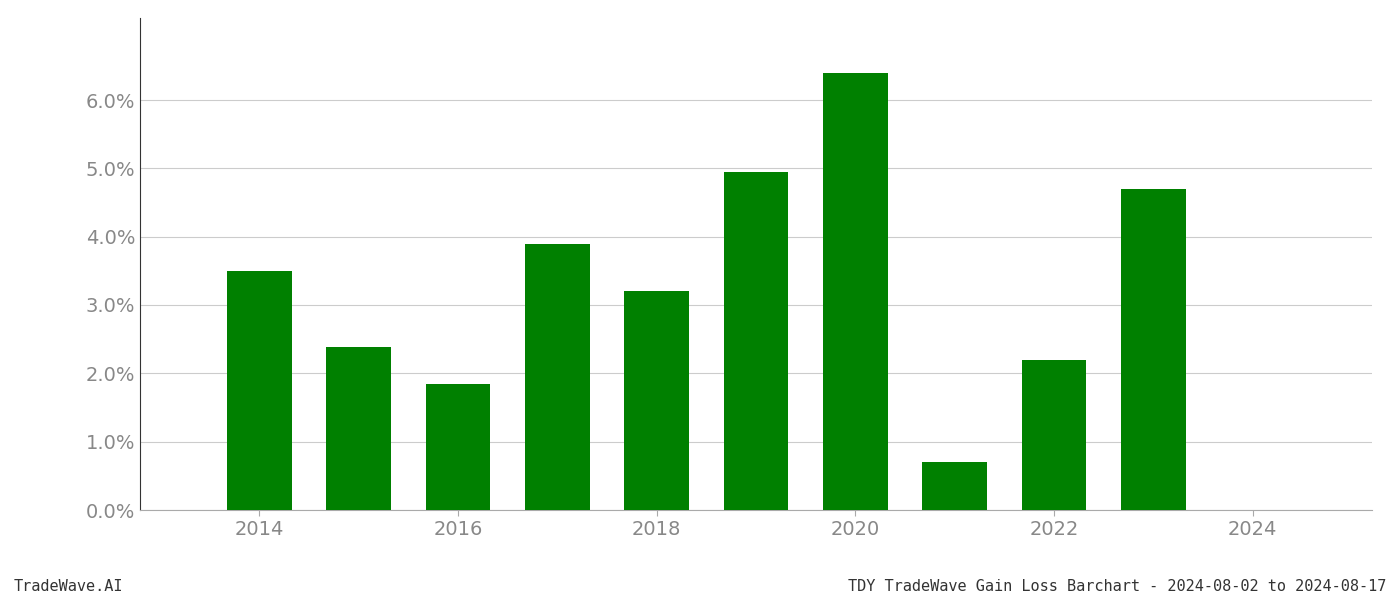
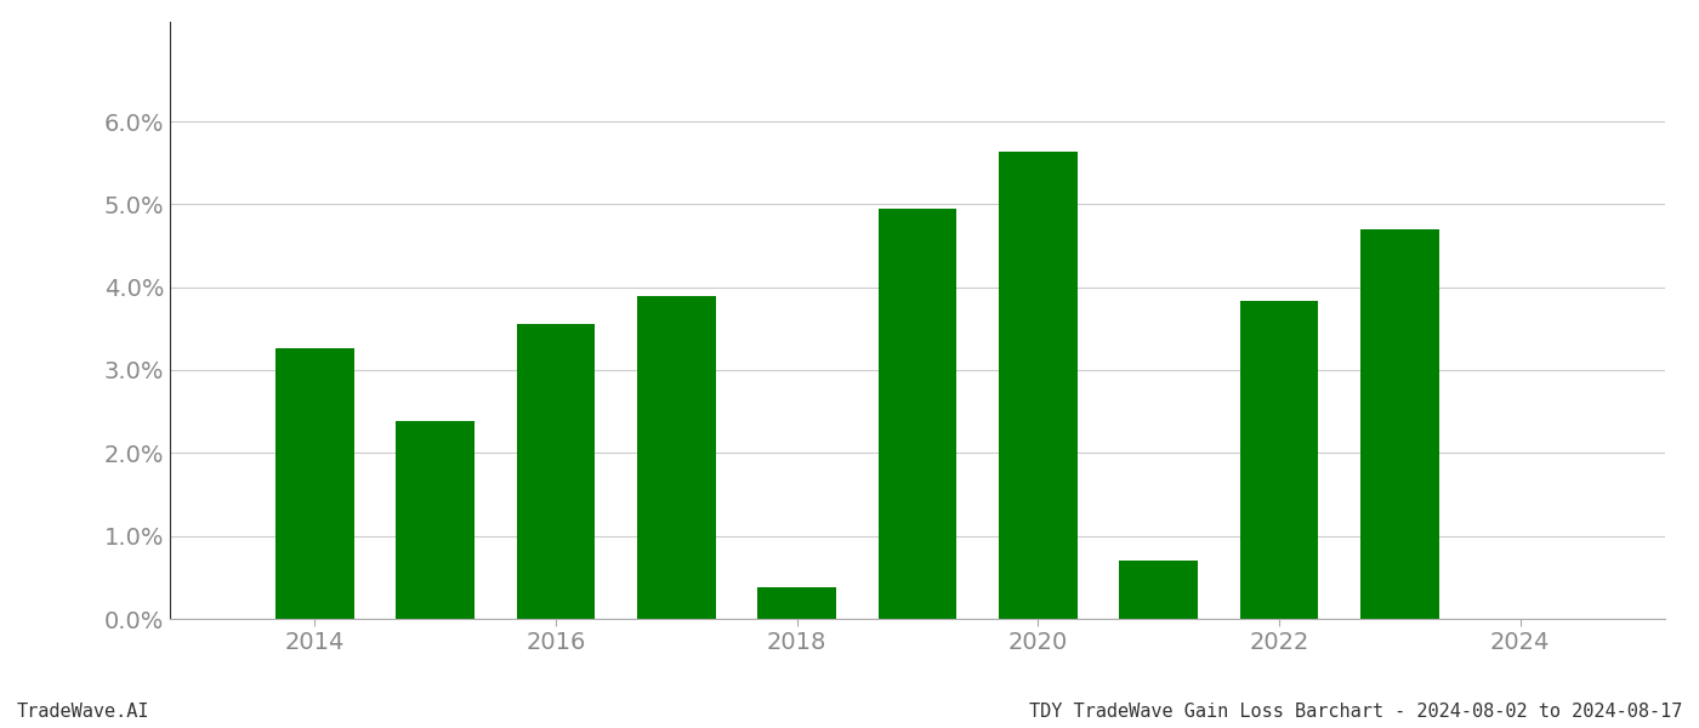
2014: 3.50% -> 3.26%
2016: 1.85% -> 3.56%
2018: 3.20% -> 0.38%
2020: 6.40% -> 5.64%
2022: 2.20% -> 3.84%
